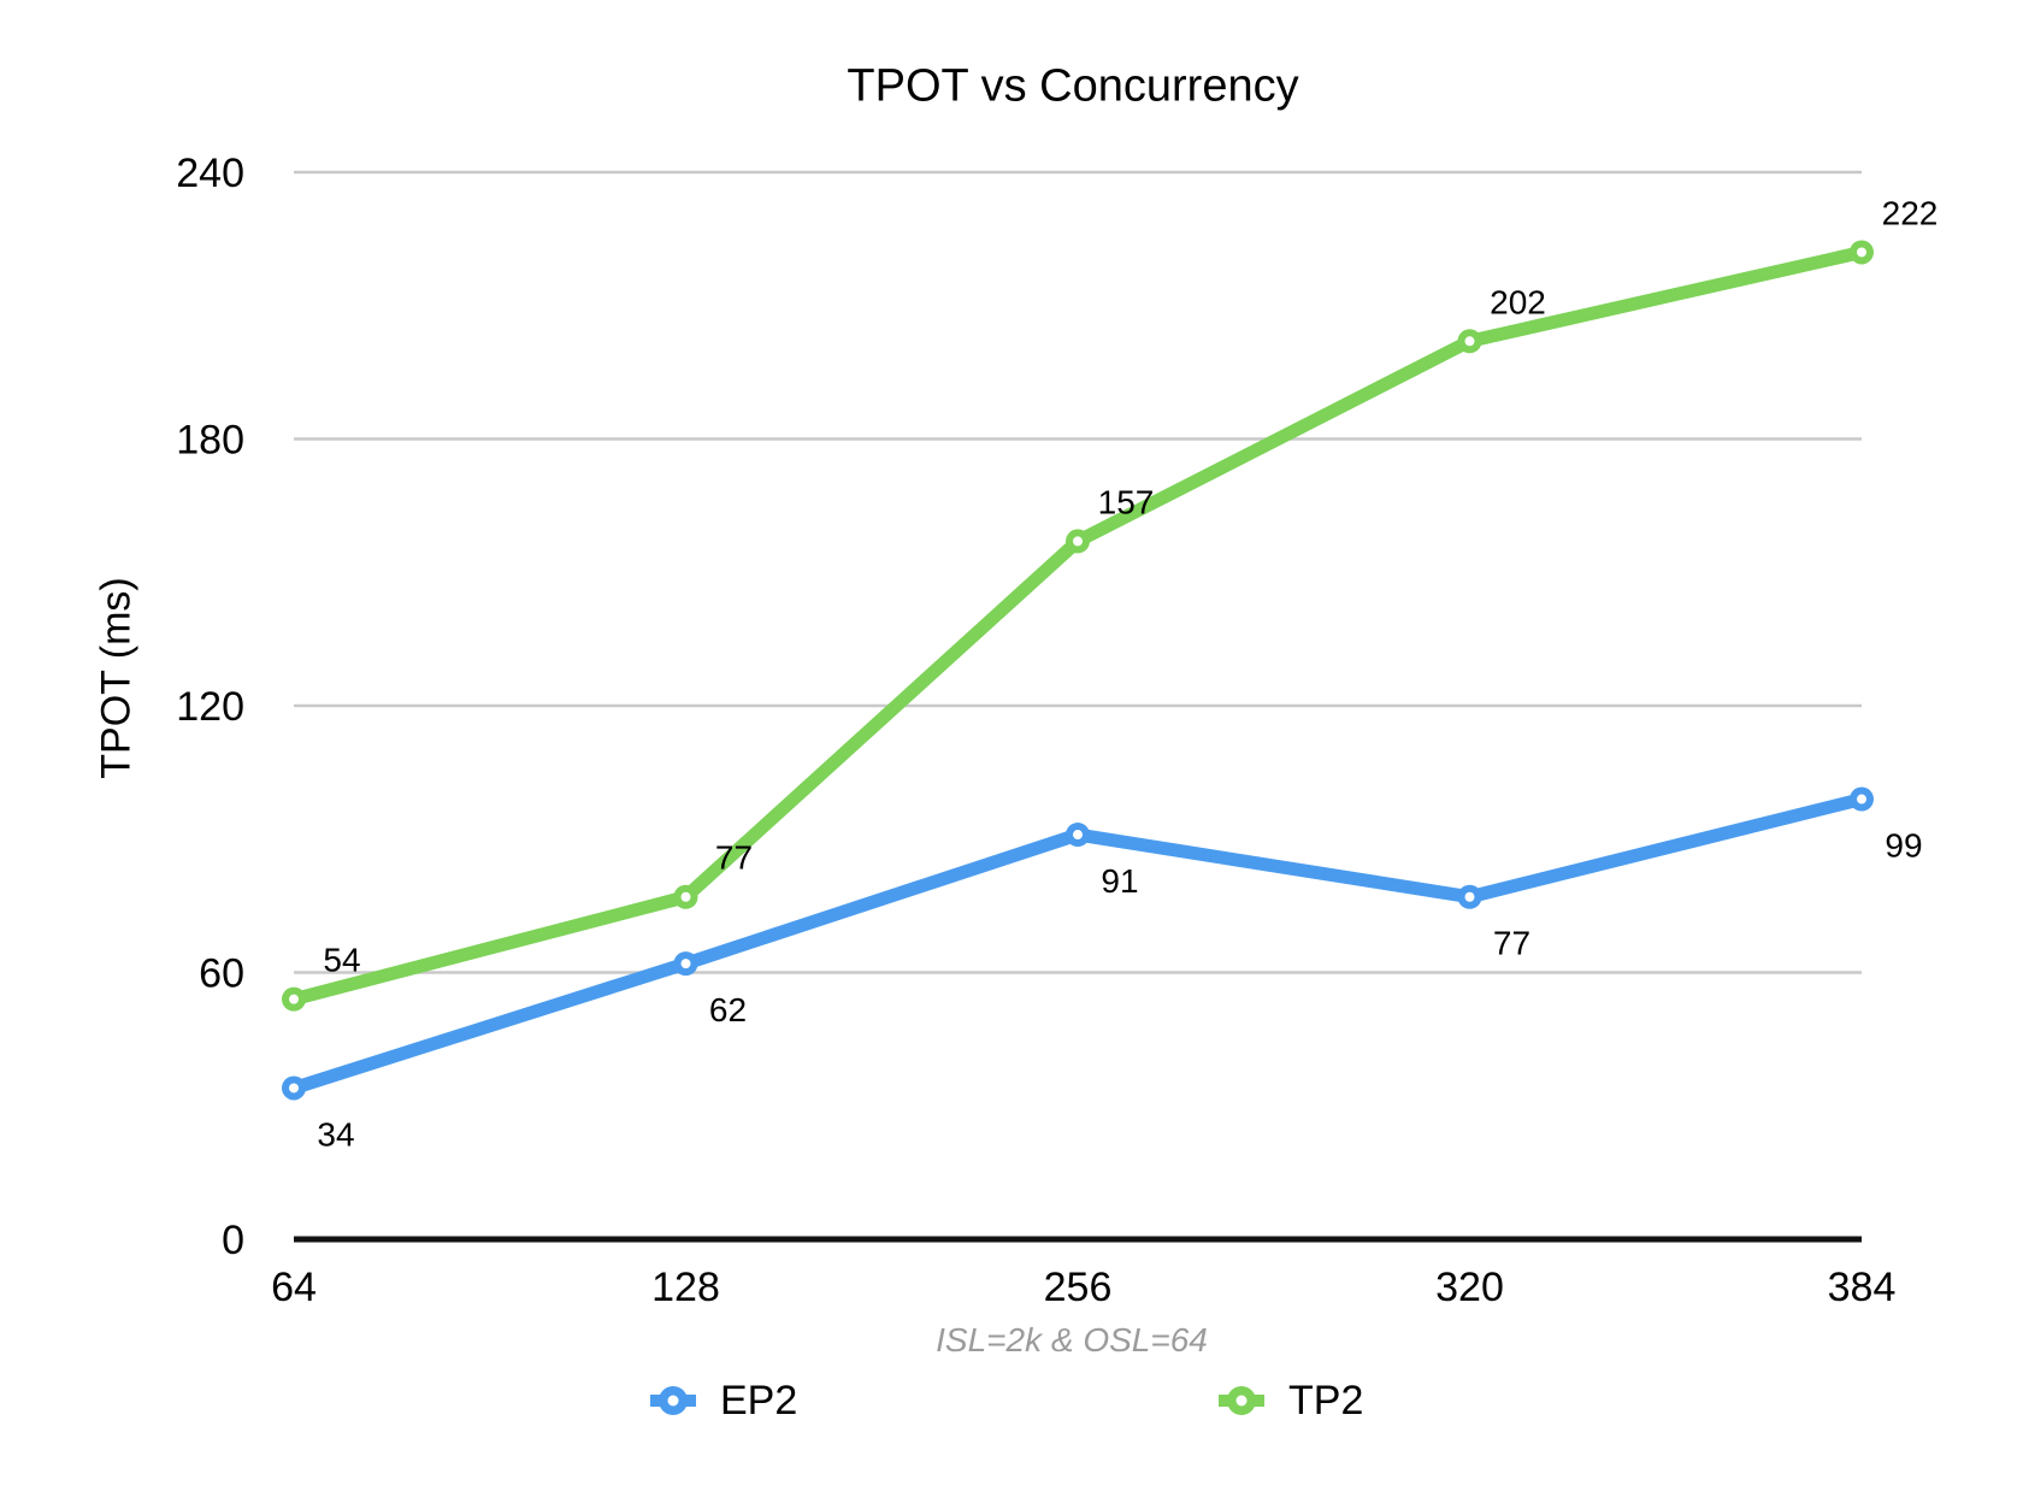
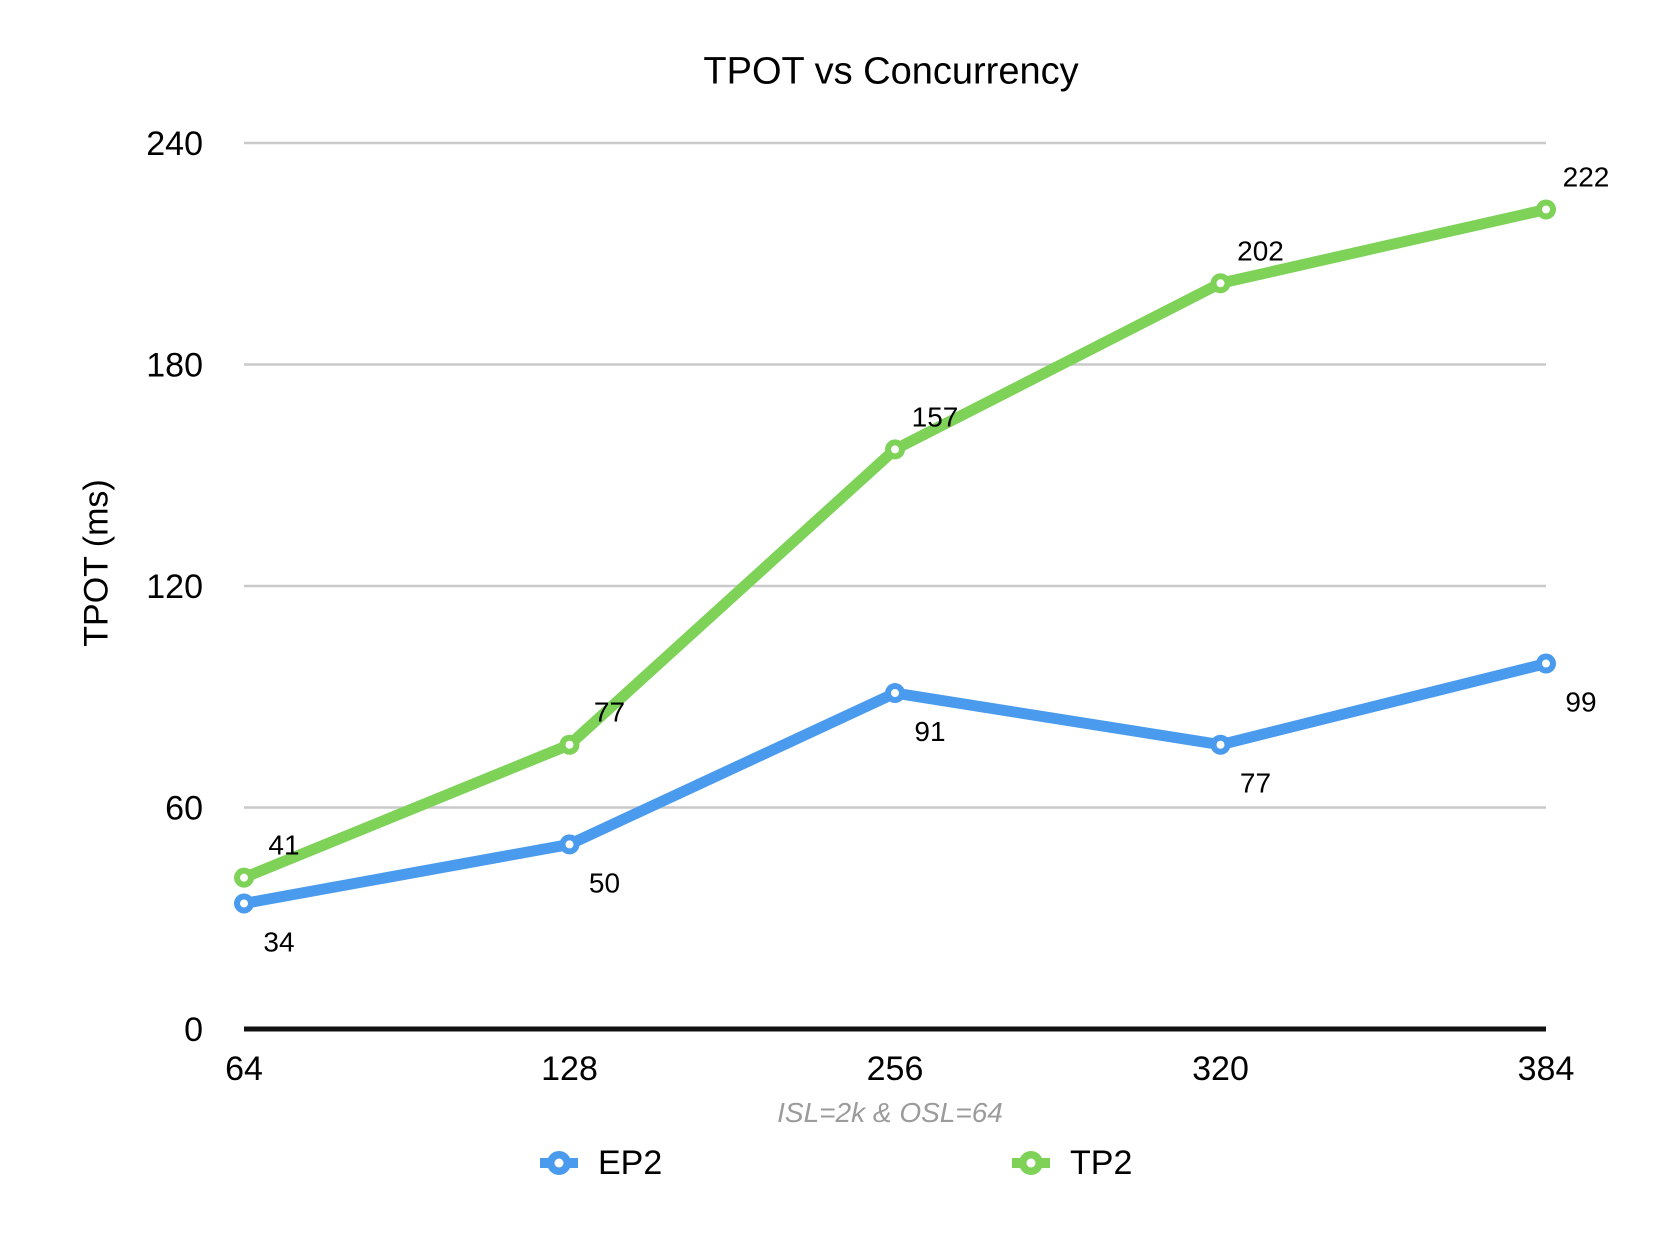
TP2/64: 54 -> 41
EP2/128: 62 -> 50
